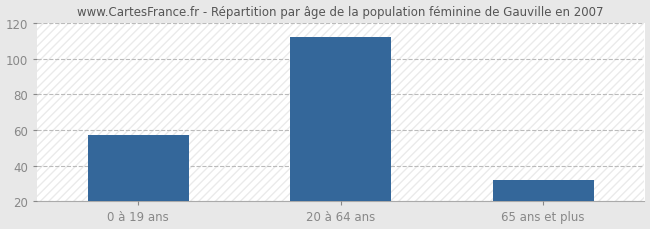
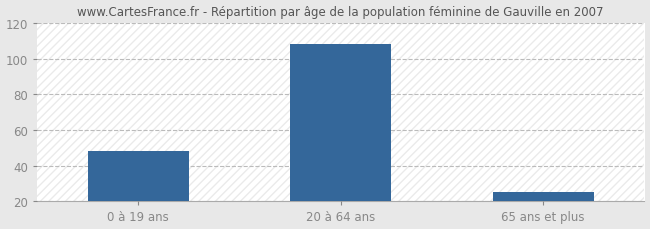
0 à 19 ans: 57 -> 48
20 à 64 ans: 112 -> 108
65 ans et plus: 32 -> 25
